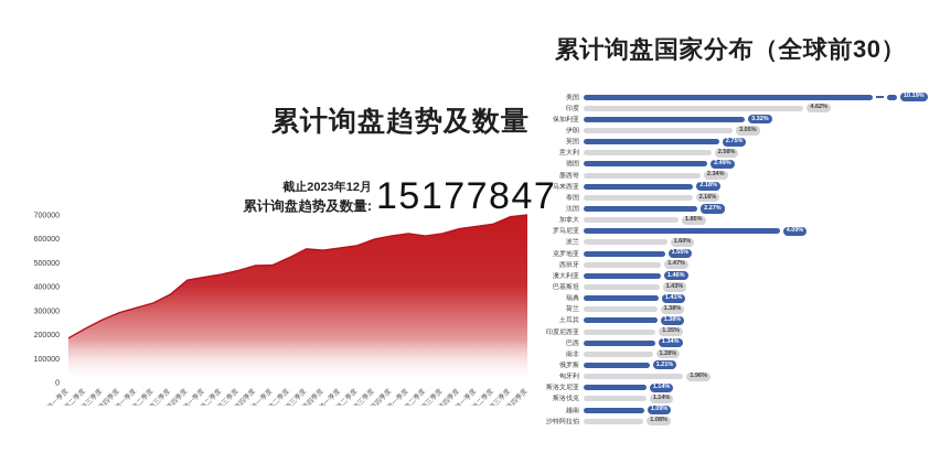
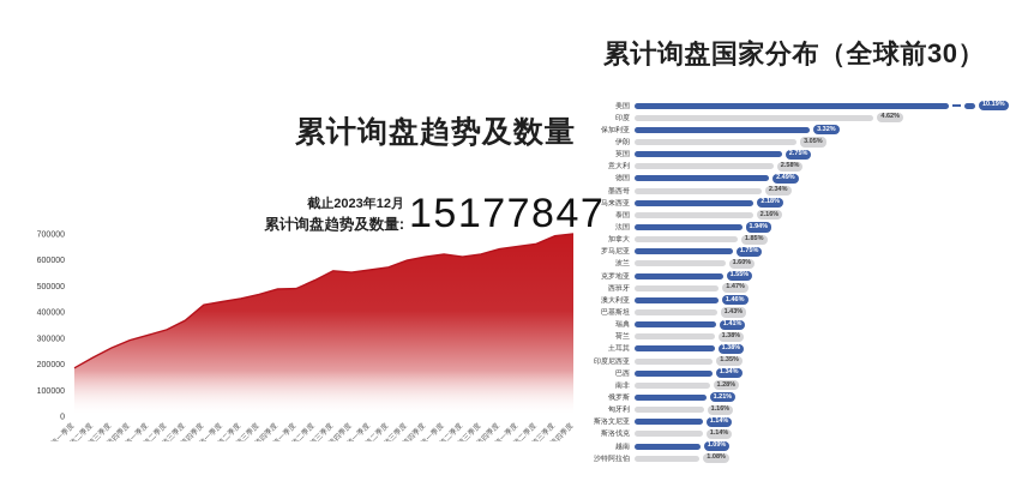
累计询盘国家分布（全球前30）/法国: 2.27% -> 1.94%
累计询盘国家分布（全球前30）/罗马尼亚: 4.09% -> 1.75%
累计询盘国家分布（全球前30）/匈牙利: 1.96% -> 1.16%
